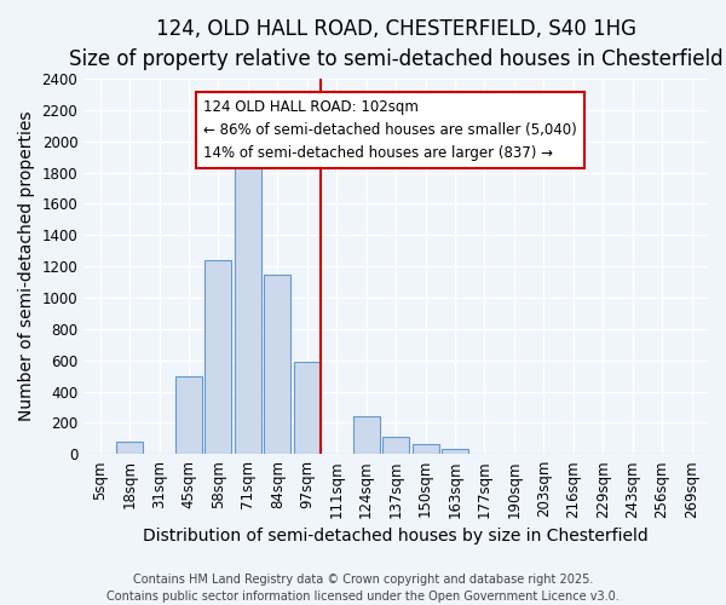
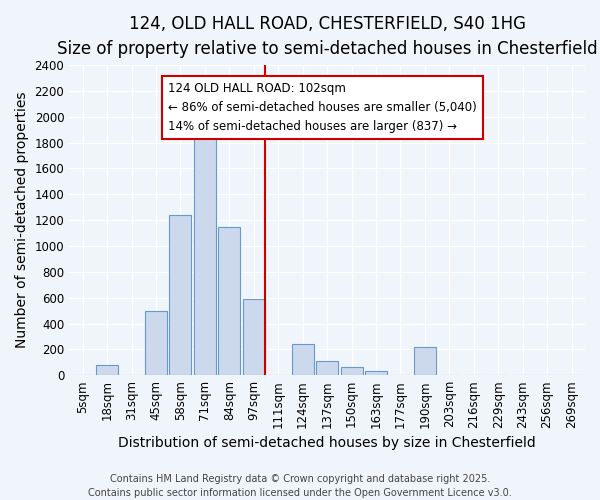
190sqm: 0 -> 220
